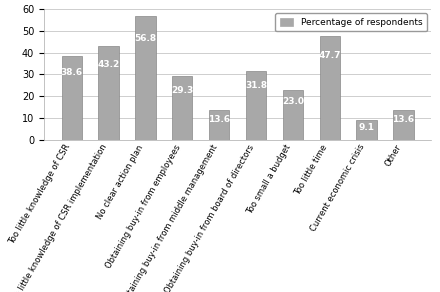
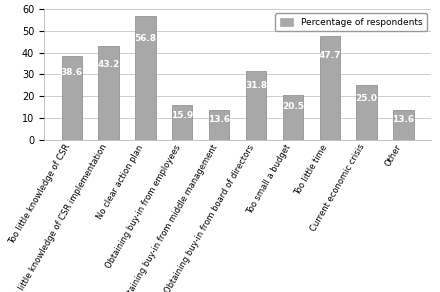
Obtaining buy-in from employees: 29.3 -> 15.9
Too small a budget: 23.0 -> 20.5
Current economic crisis: 9.1 -> 25.0
